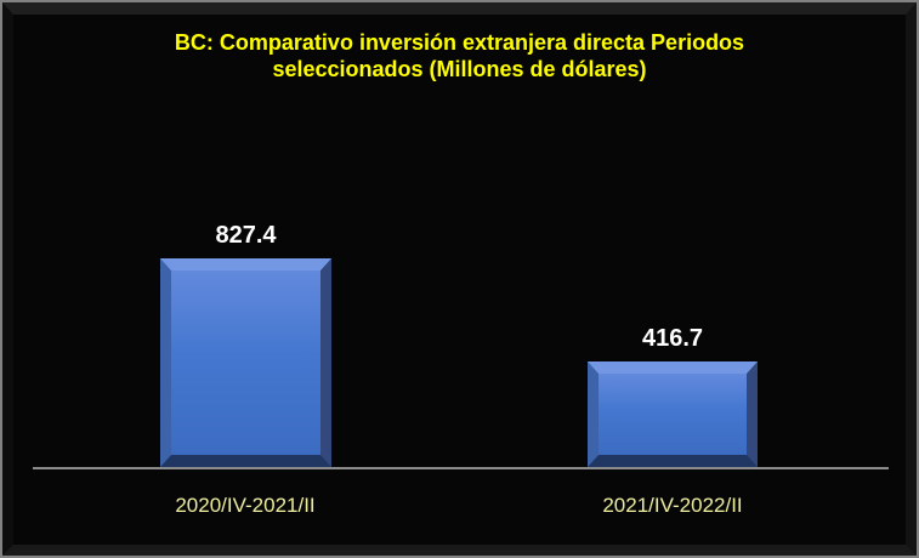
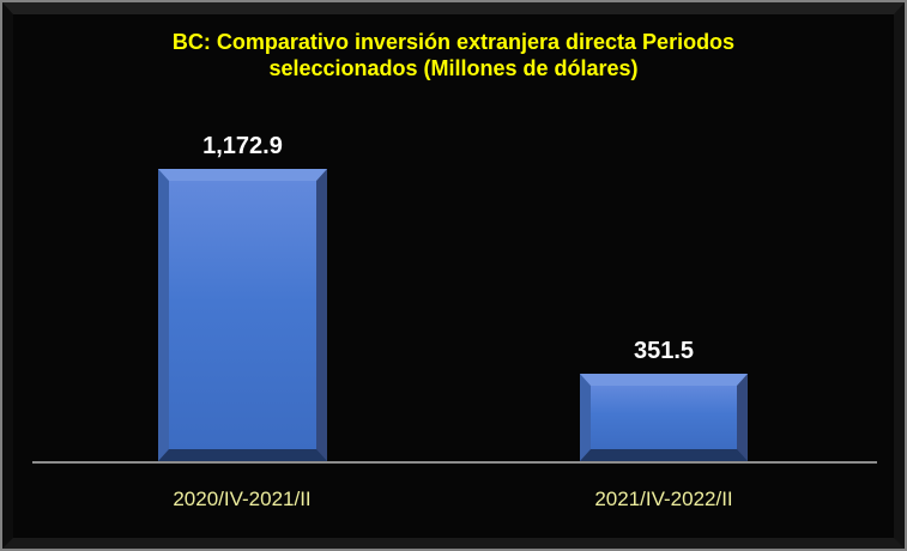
2020/IV-2021/II: 827.4 -> 1,172.9
2021/IV-2022/II: 416.7 -> 351.5
